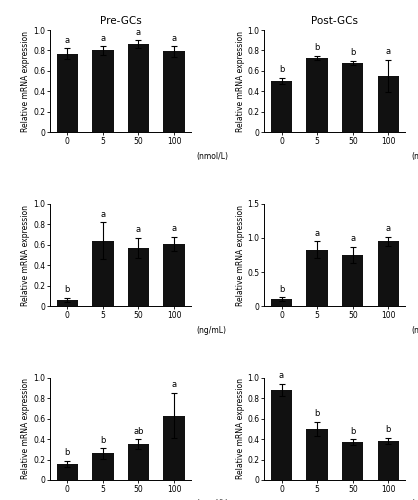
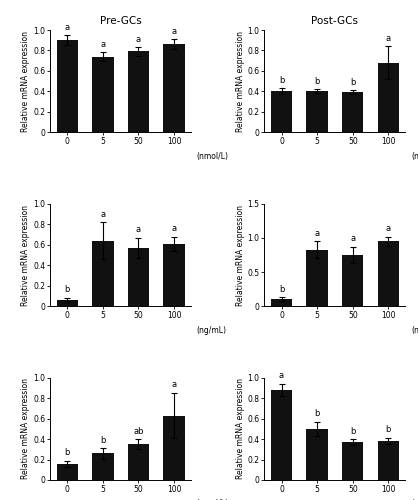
Pre-GCs/0: 0.77 -> 0.90
Pre-GCs/5: 0.80 -> 0.74
Pre-GCs/50: 0.86 -> 0.79
Pre-GCs/100: 0.79 -> 0.86
Post-GCs/0: 0.50 -> 0.40
Post-GCs/5: 0.73 -> 0.40
Post-GCs/50: 0.68 -> 0.39
Post-GCs/100: 0.55 -> 0.68
